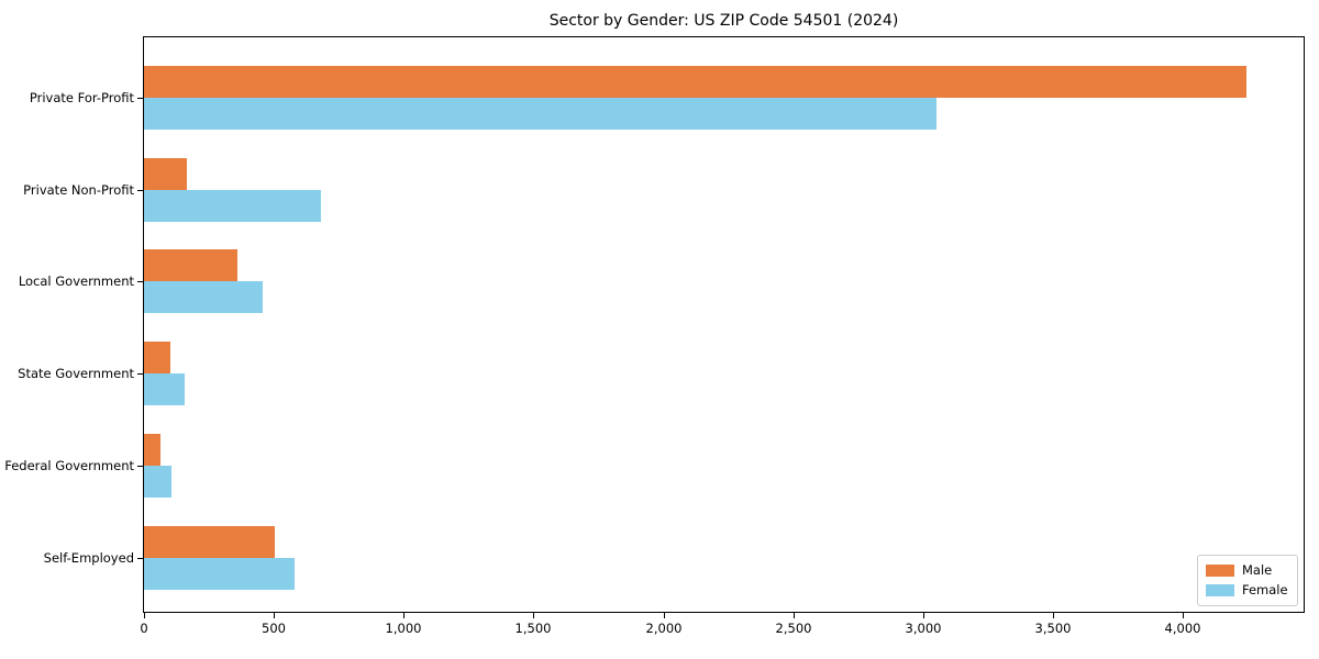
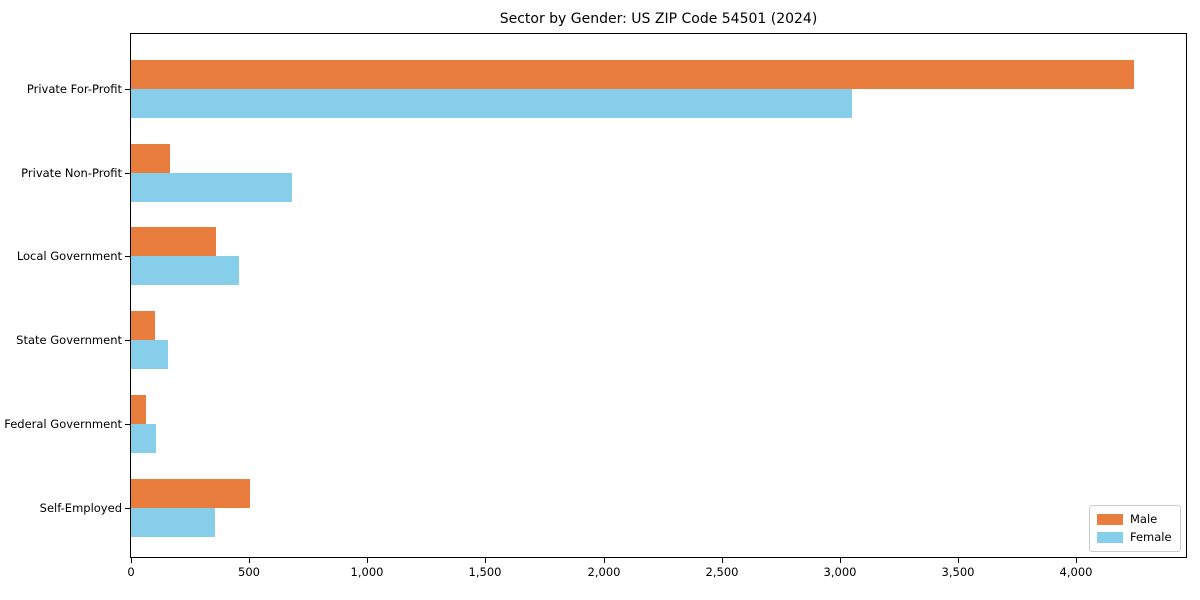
Female/Self-Employed: 580 -> 360
